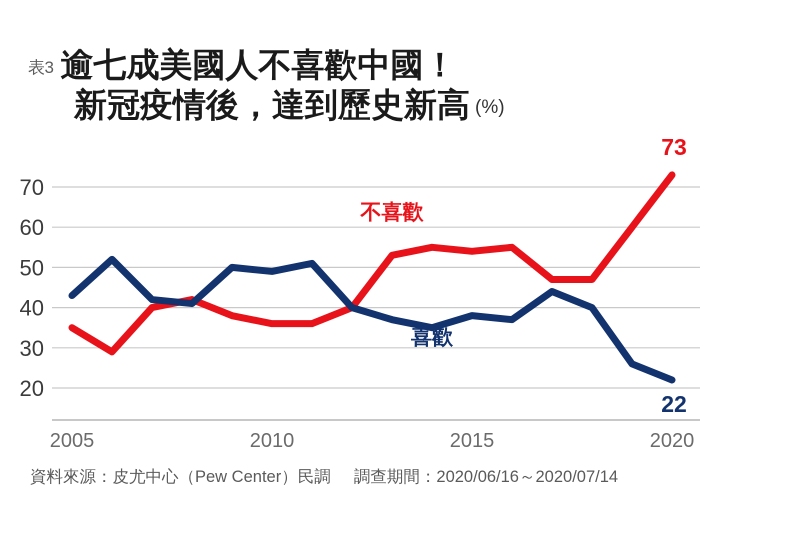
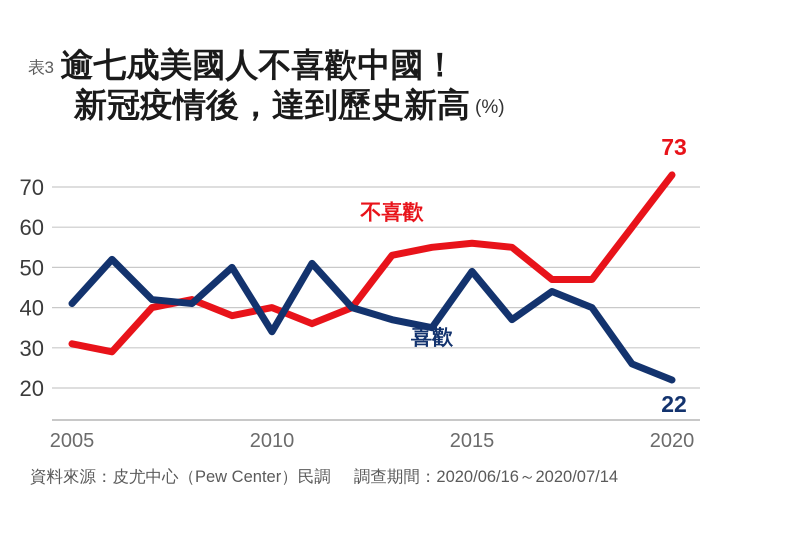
不喜歡/2005: 35 -> 31
喜歡/2005: 43 -> 41
不喜歡/2010: 36 -> 40
喜歡/2010: 49 -> 34
不喜歡/2015: 54 -> 56
喜歡/2015: 38 -> 49
